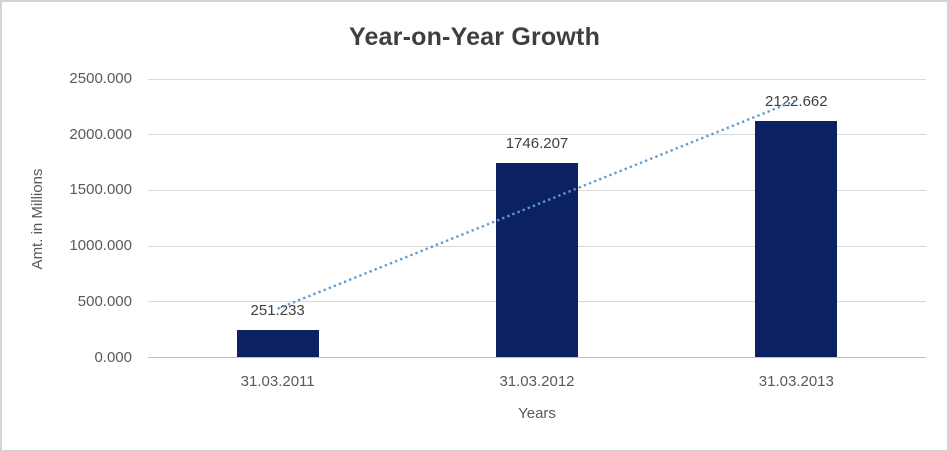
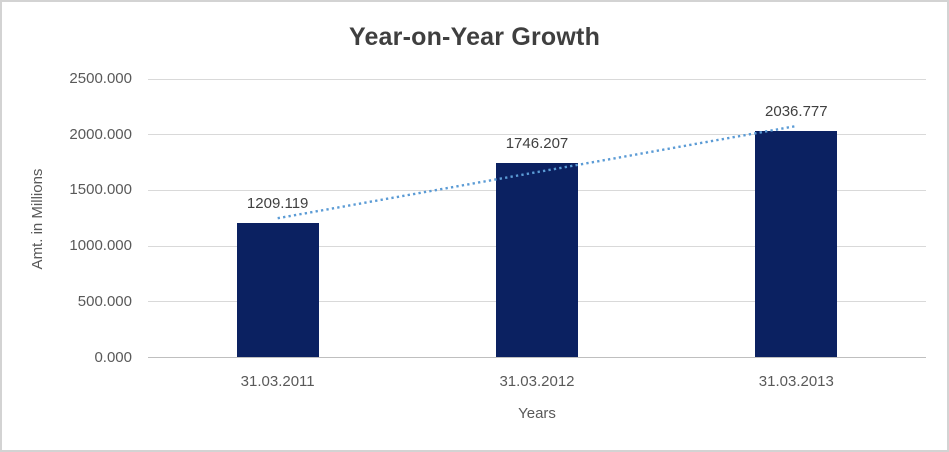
31.03.2011: 251.233 -> 1209.119
31.03.2013: 2122.662 -> 2036.777
